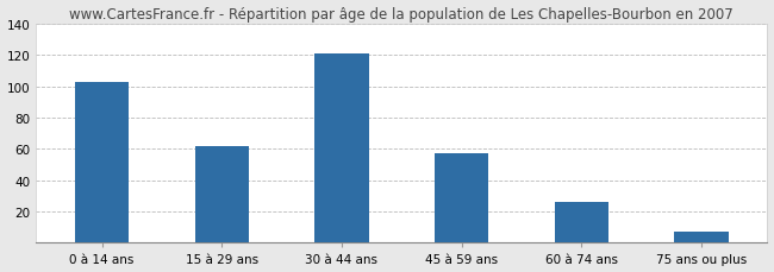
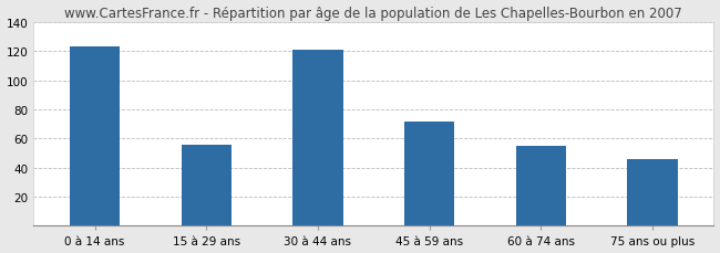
0 à 14 ans: 103 -> 123
15 à 29 ans: 62 -> 56
45 à 59 ans: 57 -> 72
60 à 74 ans: 26 -> 55
75 ans ou plus: 7 -> 46
